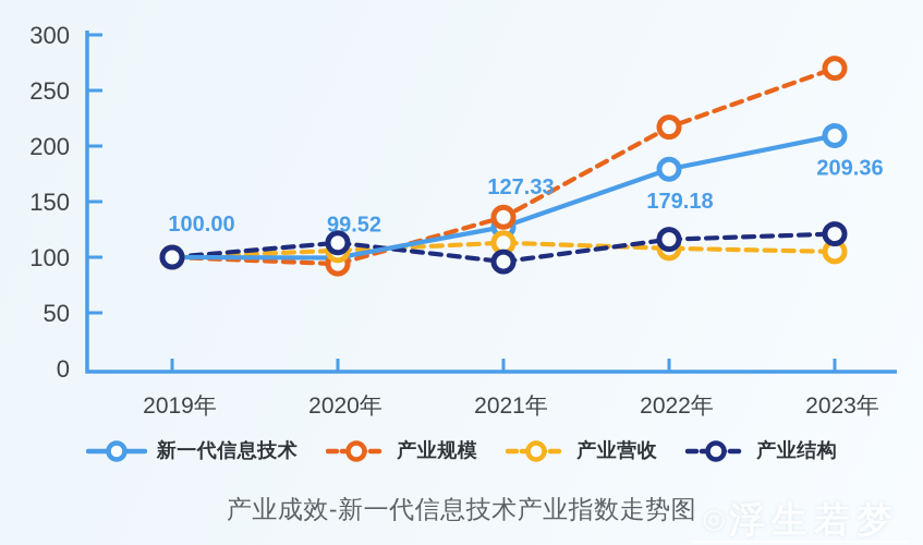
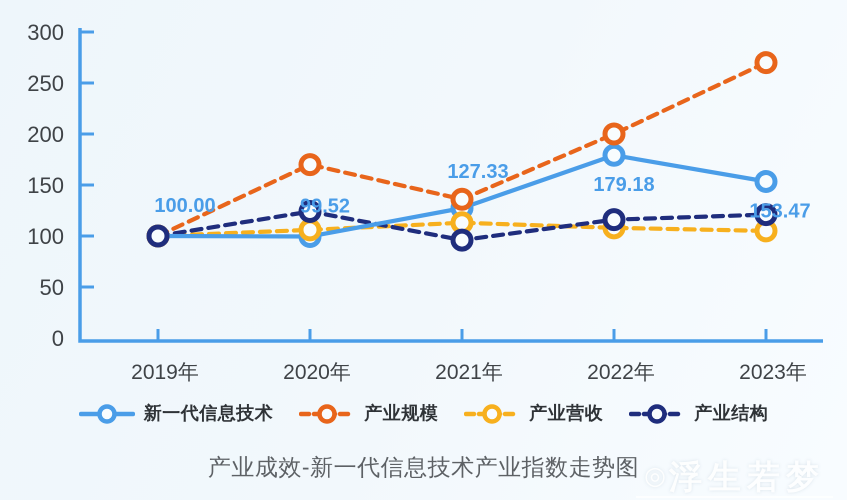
产业规模/2020年: 94 -> 170
产业结构/2020年: 113 -> 124
产业规模/2022年: 217 -> 200
新一代信息技术/2023年: 209.36 -> 153.47
